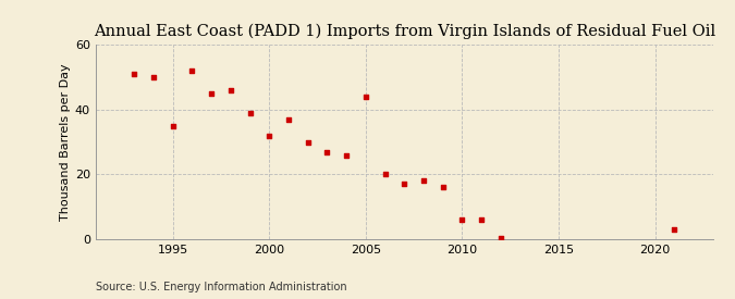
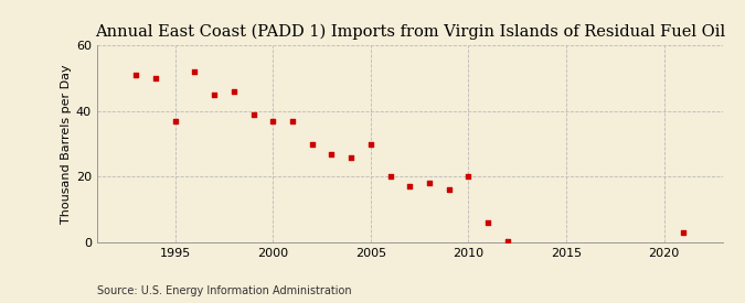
1995: 35.0 -> 37.0
2000: 32.0 -> 37.0
2005: 44.0 -> 30.0
2010: 6.0 -> 20.0
